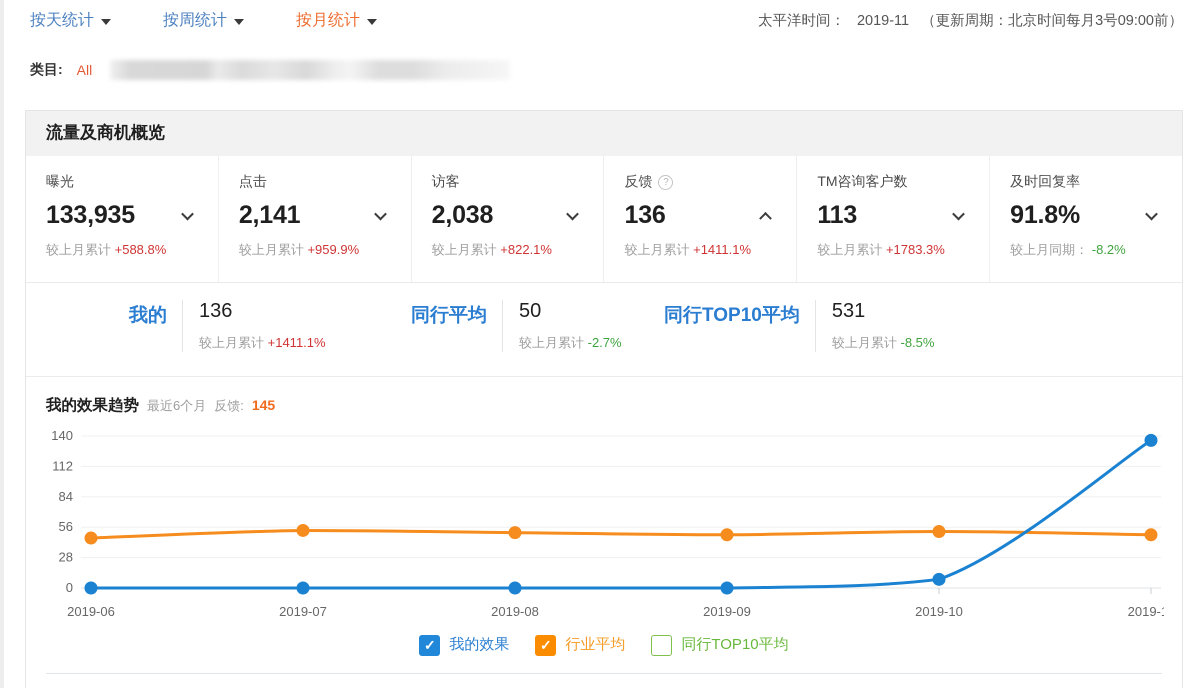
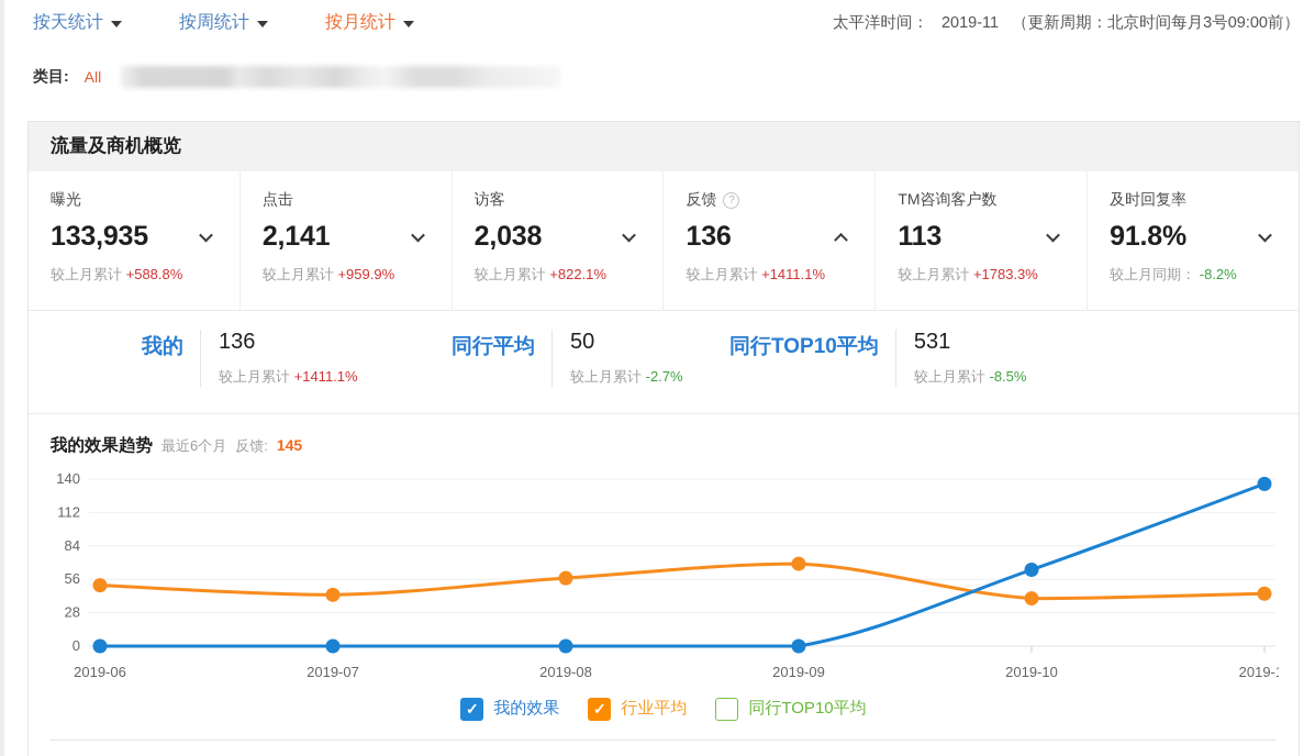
行业平均/2019-06: 46 -> 51
行业平均/2019-07: 53 -> 43
行业平均/2019-08: 51 -> 57
行业平均/2019-09: 49 -> 69
我的效果/2019-10: 8 -> 64
行业平均/2019-10: 52 -> 40
行业平均/2019-11: 49 -> 44
